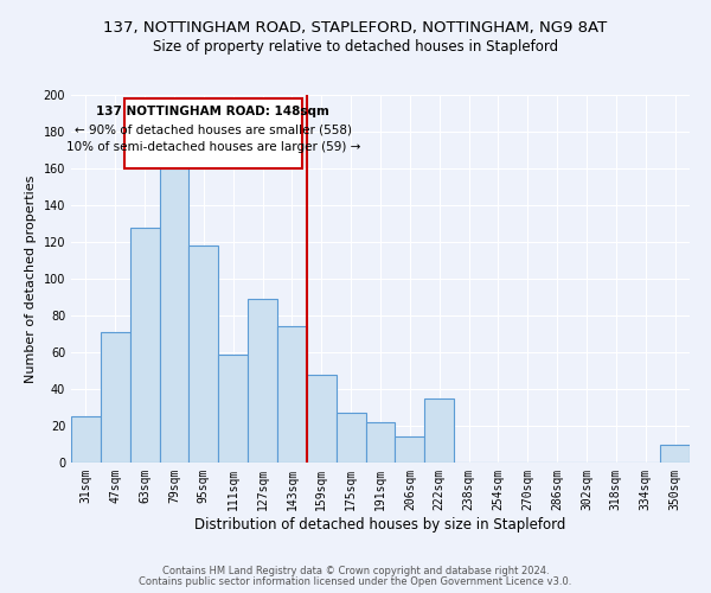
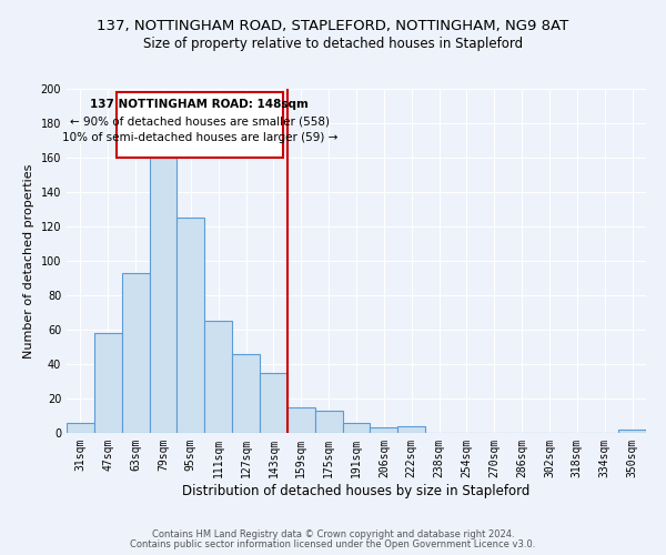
31sqm: 25 -> 6
47sqm: 71 -> 58
63sqm: 128 -> 93
95sqm: 118 -> 125
111sqm: 59 -> 65
127sqm: 89 -> 46
143sqm: 74 -> 35
159sqm: 48 -> 15
175sqm: 27 -> 13
191sqm: 22 -> 6
206sqm: 14 -> 3
222sqm: 35 -> 4
350sqm: 10 -> 2
